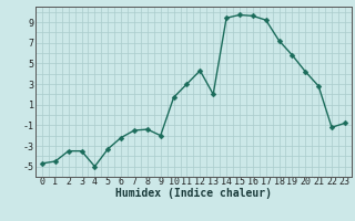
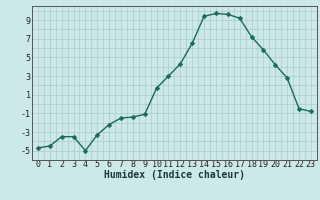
9: -2.0 -> -1.1
13: 2.0 -> 6.5
22: -1.2 -> -0.5
